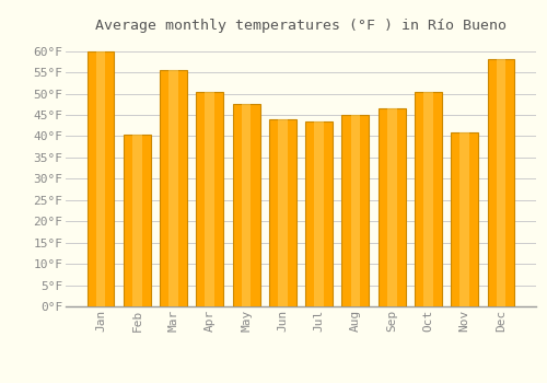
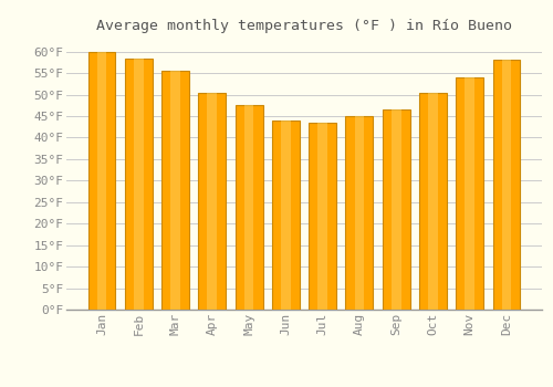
Feb: 40.5°F -> 58.5°F
Nov: 41.0°F -> 54.0°F
